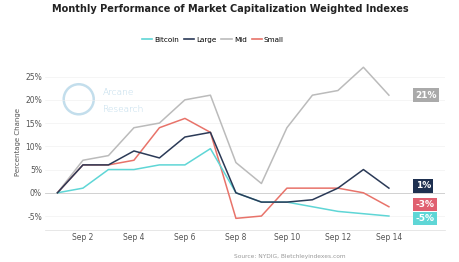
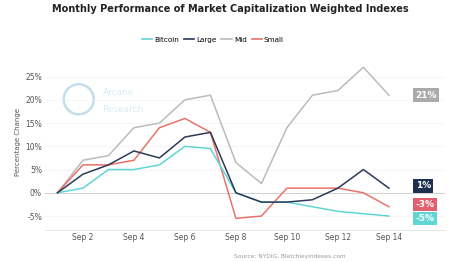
Large/Sep 2: 6.0% -> 4.0%
Bitcoin/Sep 6: 6.0% -> 10.0%
